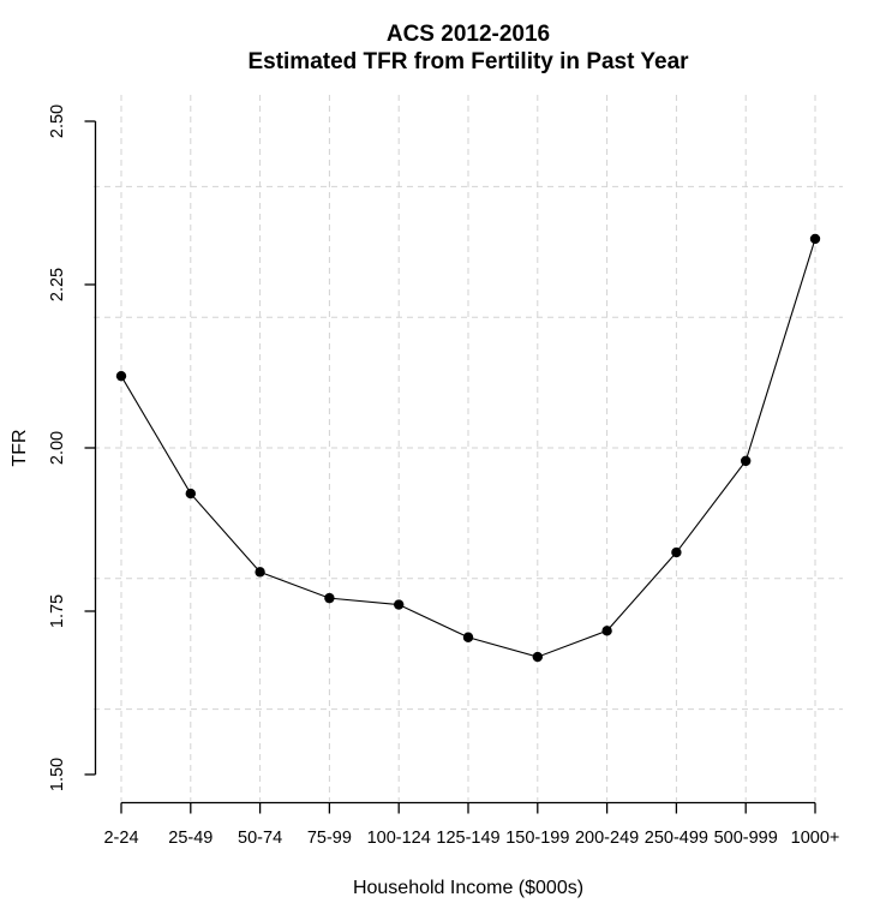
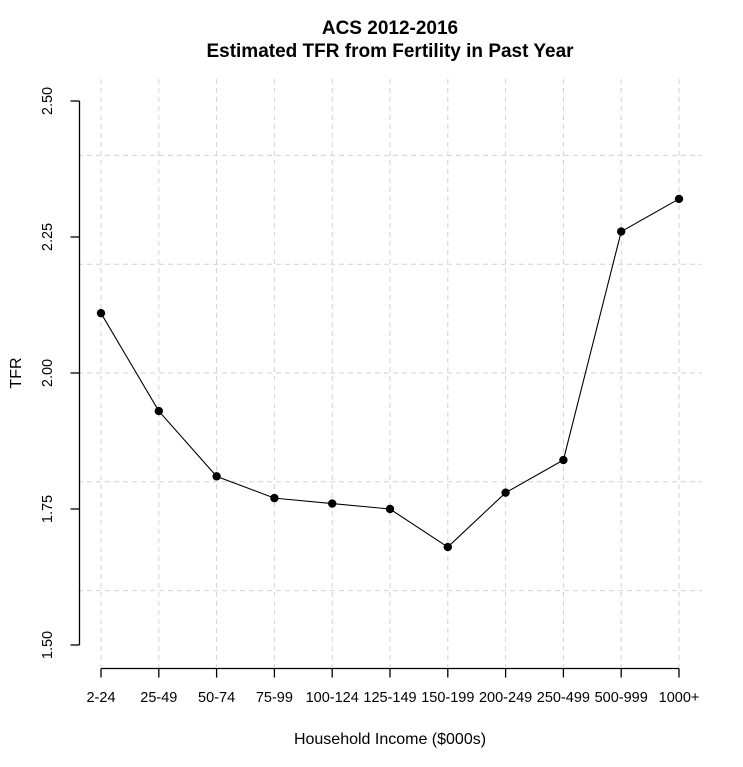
125-149: 1.71 -> 1.75
200-249: 1.72 -> 1.78
500-999: 1.98 -> 2.26
